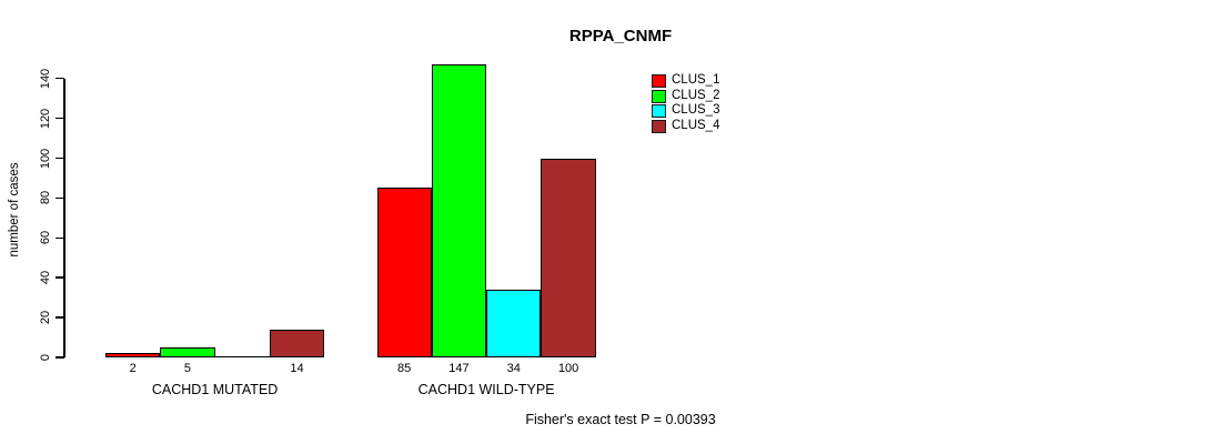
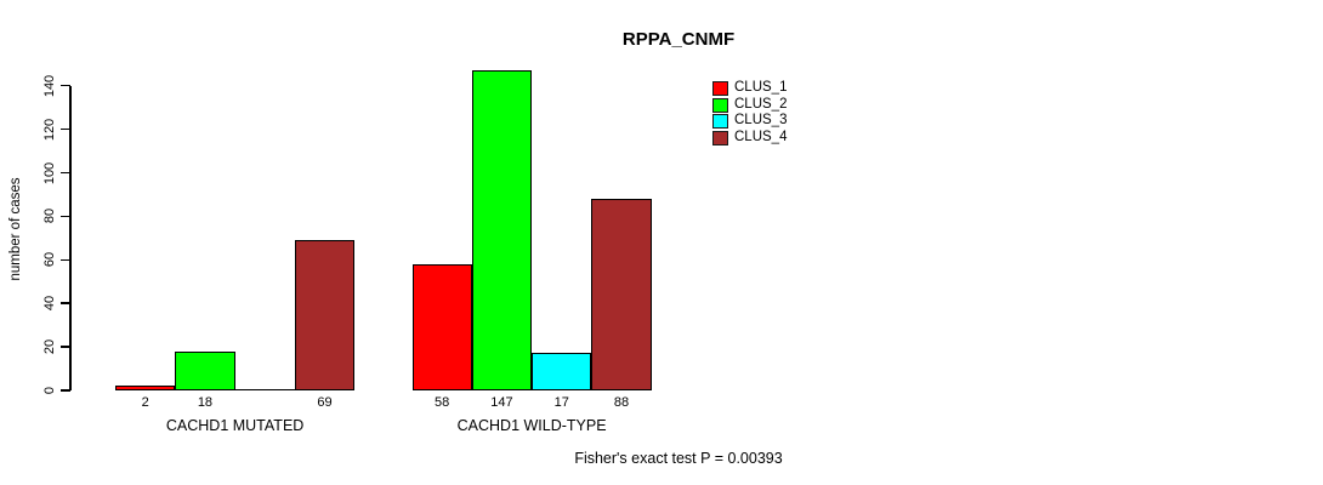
CLUS_2/CACHD1 MUTATED: 5 -> 18
CLUS_4/CACHD1 MUTATED: 14 -> 69
CLUS_1/CACHD1 WILD-TYPE: 85 -> 58
CLUS_3/CACHD1 WILD-TYPE: 34 -> 17
CLUS_4/CACHD1 WILD-TYPE: 100 -> 88
